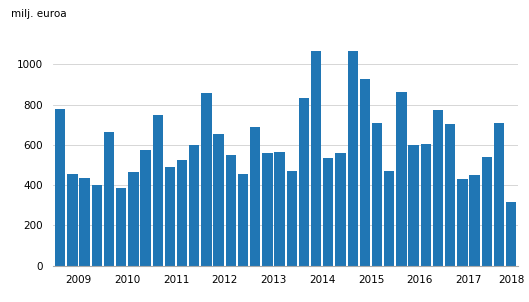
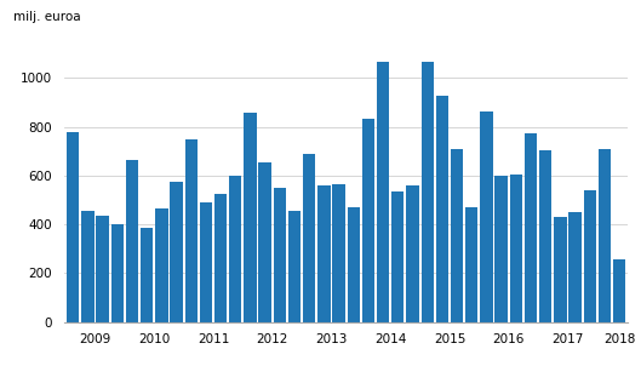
2018: 315 -> 255
